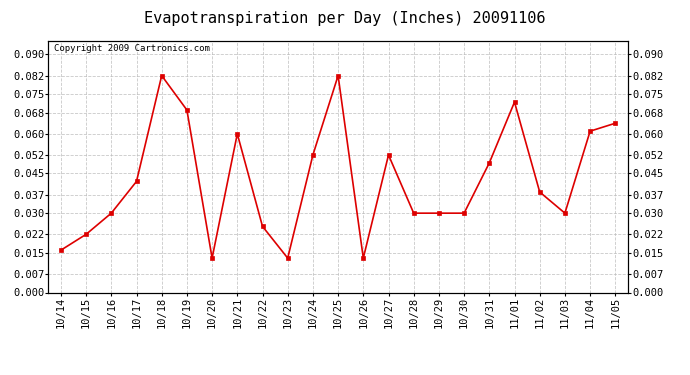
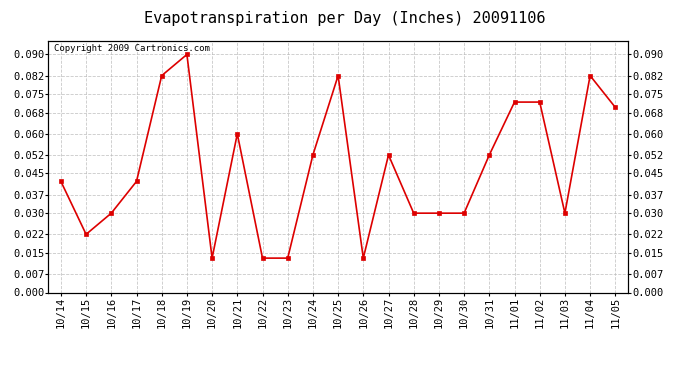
10/14: 0.016 -> 0.042
10/19: 0.069 -> 0.090
10/22: 0.025 -> 0.013
10/31: 0.049 -> 0.052
11/02: 0.038 -> 0.072
11/04: 0.061 -> 0.082
11/05: 0.064 -> 0.070
